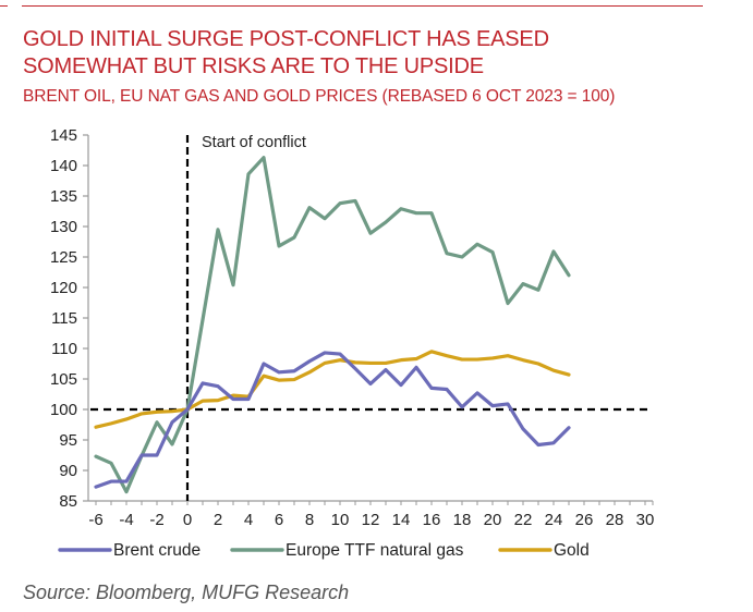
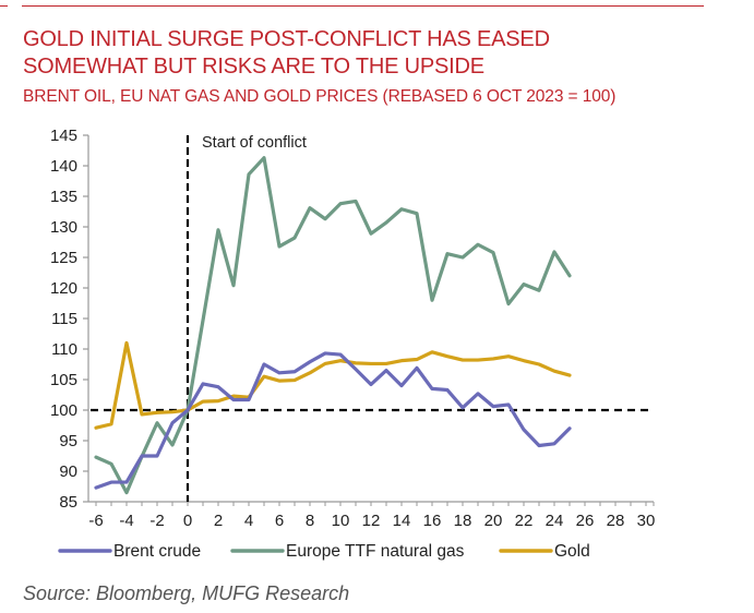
Gold/-4: 98 -> 111
Europe TTF natural gas/16: 132 -> 118
